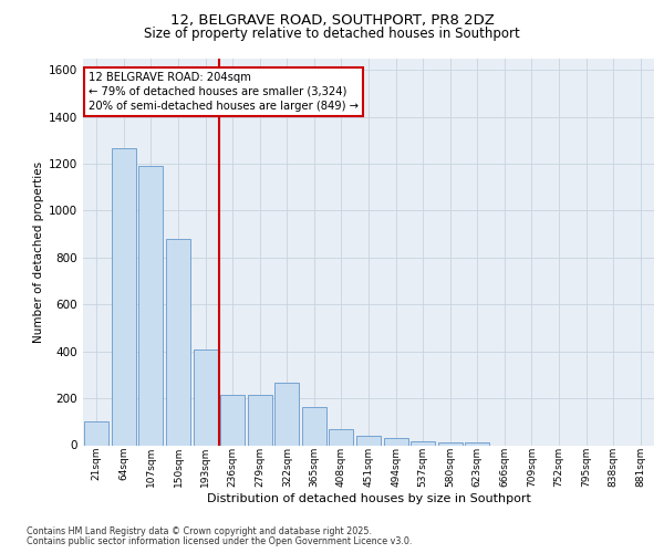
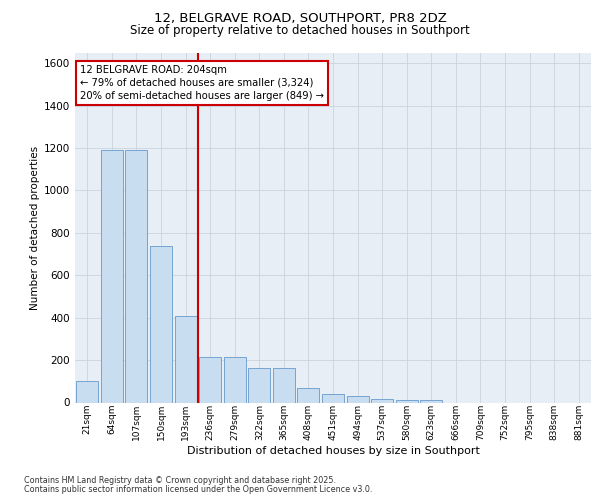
64sqm: 1265 -> 1190
150sqm: 880 -> 740
322sqm: 265 -> 165
